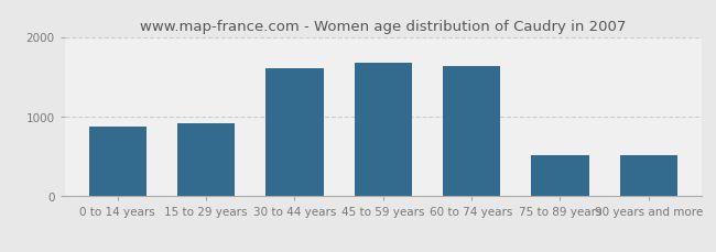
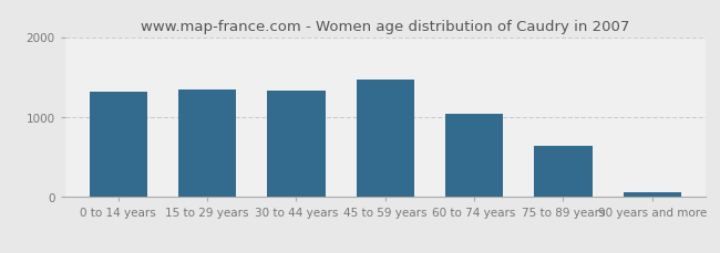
0 to 14 years: 880 -> 1320
15 to 29 years: 920 -> 1340
30 to 44 years: 1600 -> 1330
45 to 59 years: 1680 -> 1470
60 to 74 years: 1640 -> 1040
75 to 89 years: 520 -> 640
90 years and more: 520 -> 60
